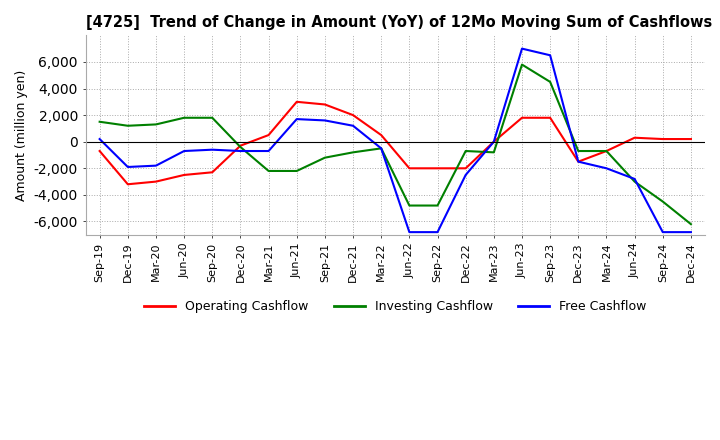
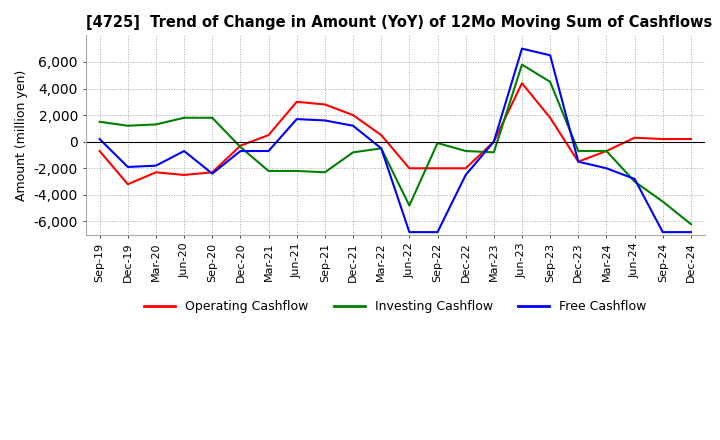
Operating Cashflow/Mar-20: -3,000 -> -2,300
Free Cashflow/Sep-20: -600 -> -2,400
Investing Cashflow/Sep-21: -1,200 -> -2,300
Investing Cashflow/Sep-22: -4,800 -> -100
Operating Cashflow/Jun-23: 1,800 -> 4,400
